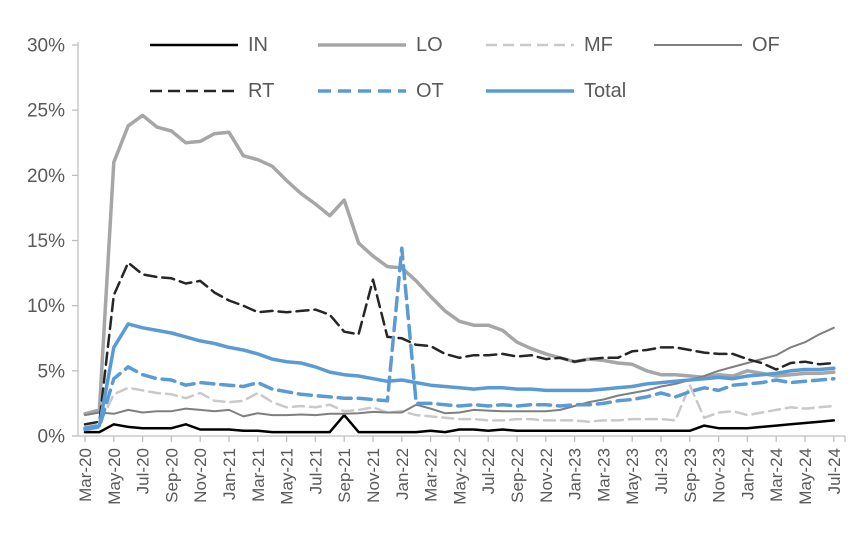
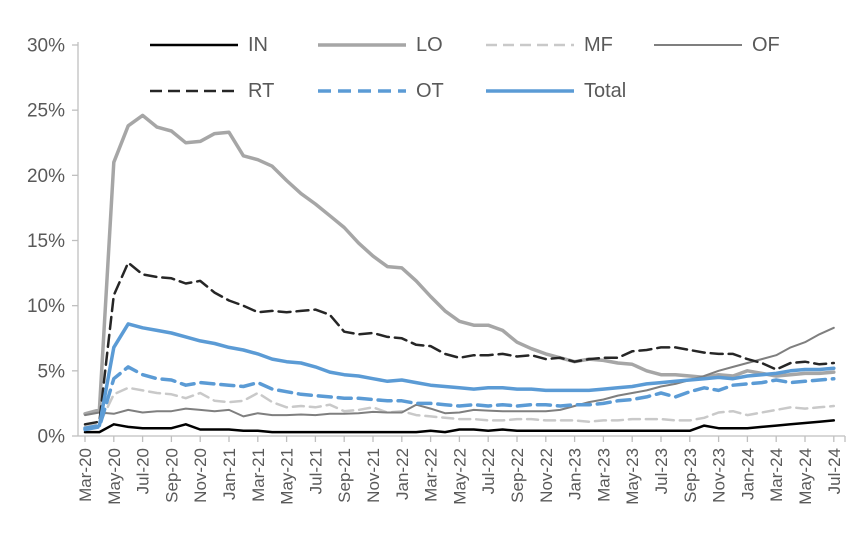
IN/Sep-21: 1.6% -> 0.3%
LO/Sep-21: 18.1% -> 16.0%
RT/Nov-21: 12.0% -> 7.9%
OT/Jan-22: 14.4% -> 2.7%
MF/Sep-23: 3.9% -> 1.2%
